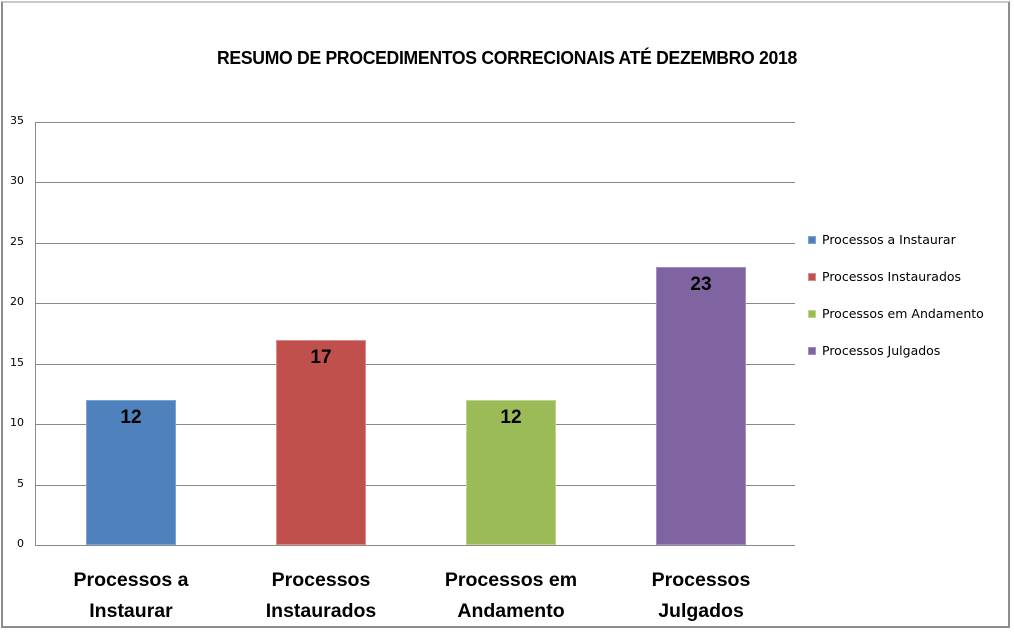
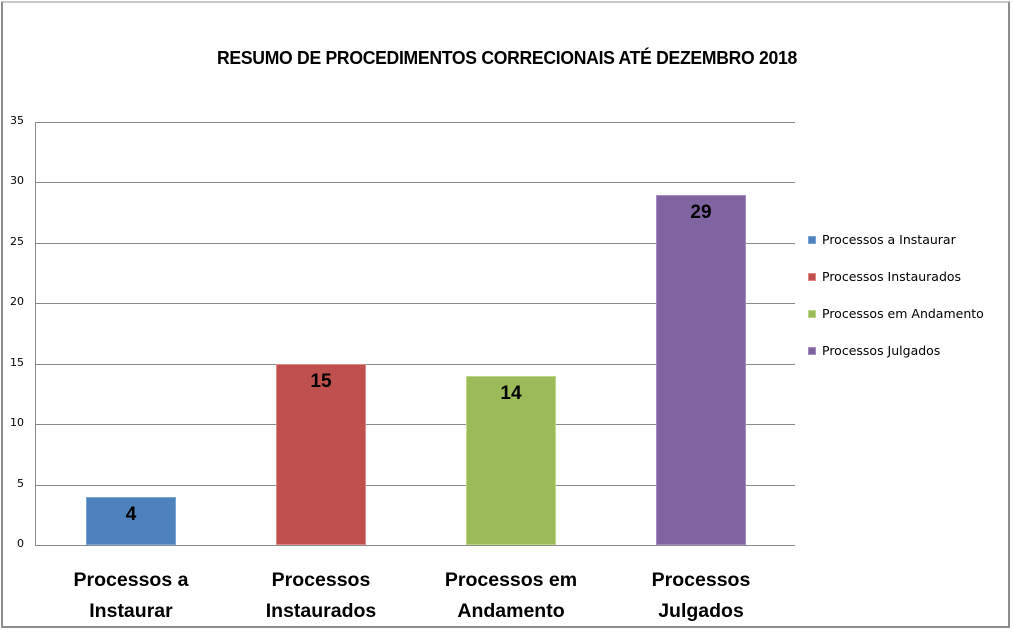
Processos a Instaurar: 12 -> 4
Processos Instaurados: 17 -> 15
Processos em Andamento: 12 -> 14
Processos Julgados: 23 -> 29
